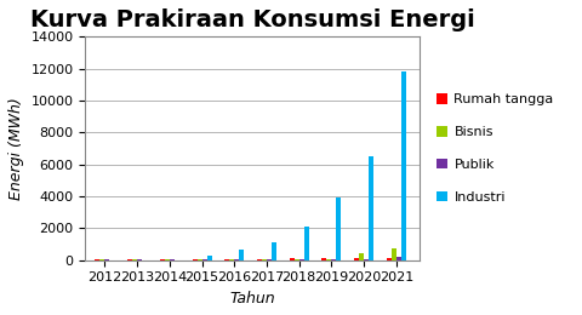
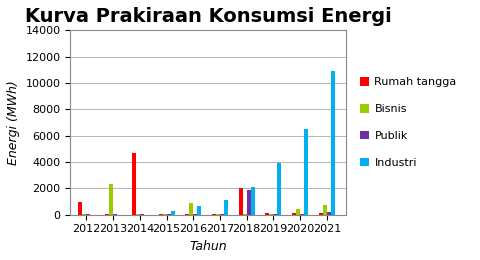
Rumah tangga/2012: 100 -> 1000
Bisnis/2013: 0 -> 2300
Rumah tangga/2014: 100 -> 4700
Bisnis/2016: 100 -> 900
Rumah tangga/2018: 100 -> 2000
Publik/2018: 0 -> 1900
Industri/2021: 11800 -> 10900
